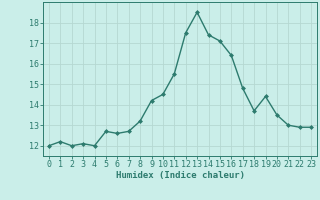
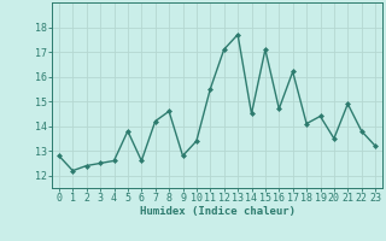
0: 12.0 -> 12.8
2: 12.0 -> 12.4
3: 12.1 -> 12.5
4: 12.0 -> 12.6
5: 12.7 -> 13.8
7: 12.7 -> 14.2
8: 13.2 -> 14.6
9: 14.2 -> 12.8
10: 14.5 -> 13.4
12: 17.5 -> 17.1
13: 18.5 -> 17.7
14: 17.4 -> 14.5
16: 16.4 -> 14.7
17: 14.8 -> 16.2
18: 13.7 -> 14.1
21: 13.0 -> 14.9
22: 12.9 -> 13.8
23: 12.9 -> 13.2
